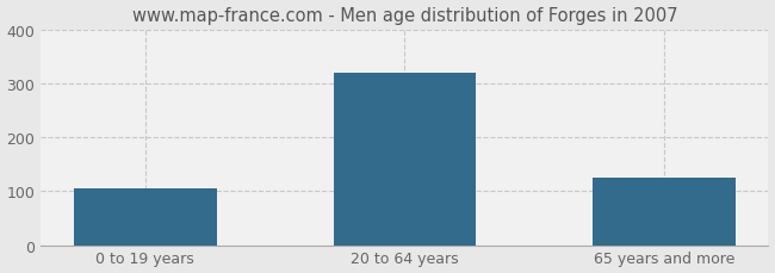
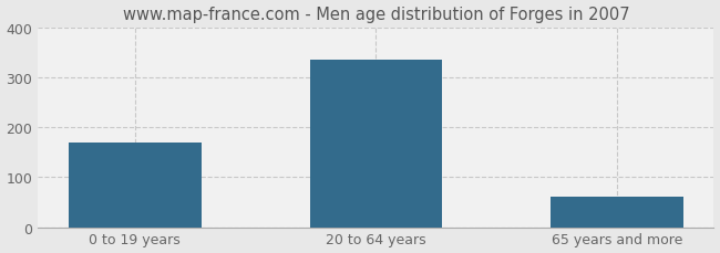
0 to 19 years: 105 -> 170
20 to 64 years: 320 -> 335
65 years and more: 125 -> 60
